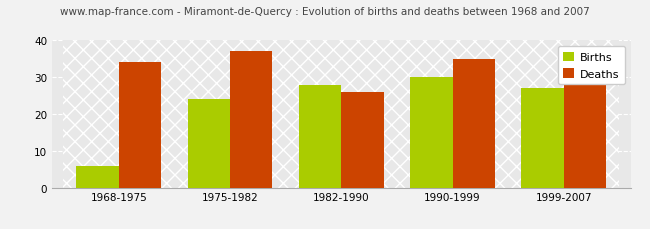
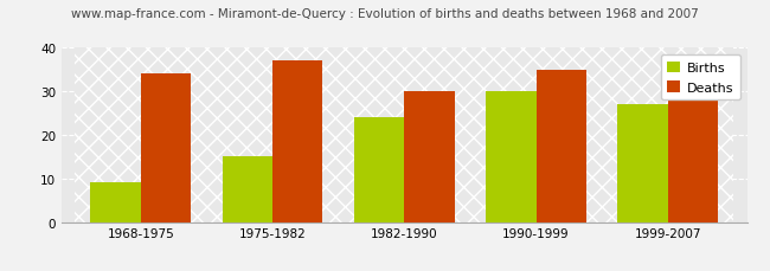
Births/1968-1975: 6 -> 9
Births/1975-1982: 24 -> 15
Births/1982-1990: 28 -> 24
Deaths/1982-1990: 26 -> 30
